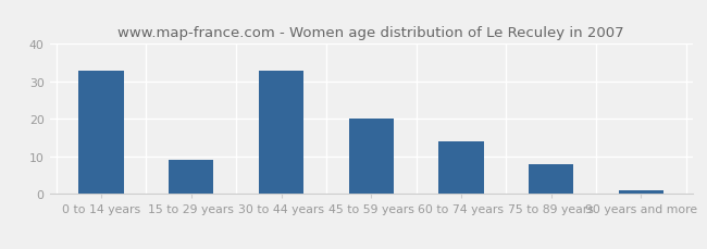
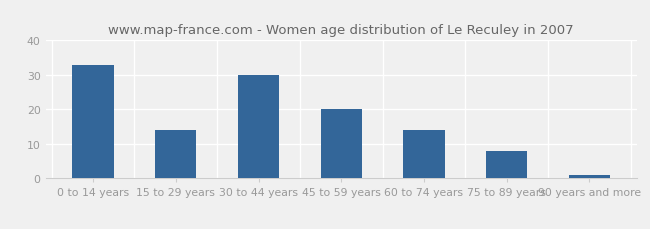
15 to 29 years: 9 -> 14
30 to 44 years: 33 -> 30
